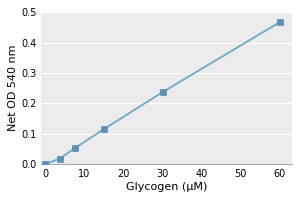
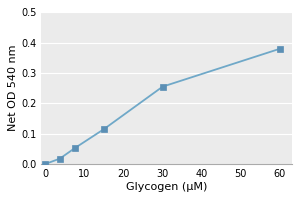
30: 0.237 -> 0.255
60: 0.468 -> 0.380
